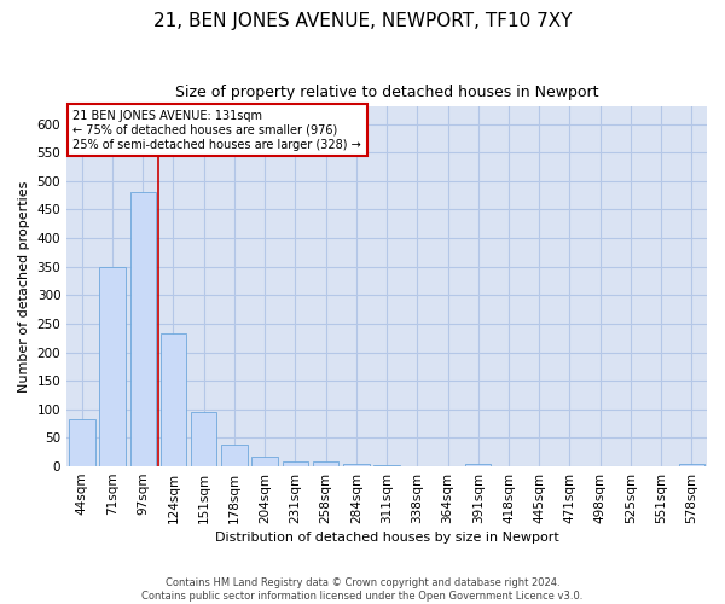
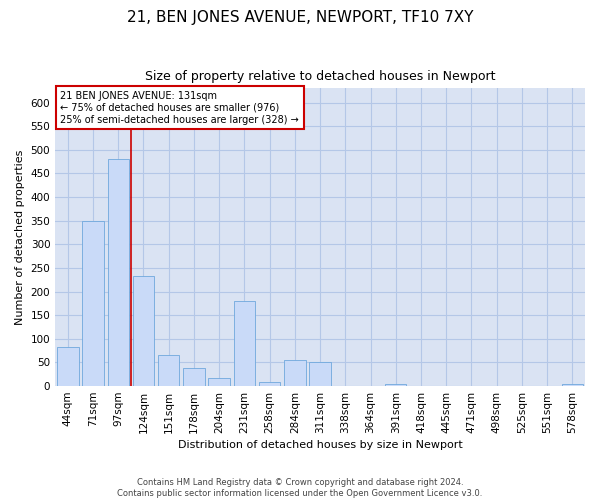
151sqm: 96 -> 65
231sqm: 8 -> 180
284sqm: 4 -> 55
311sqm: 2 -> 50
